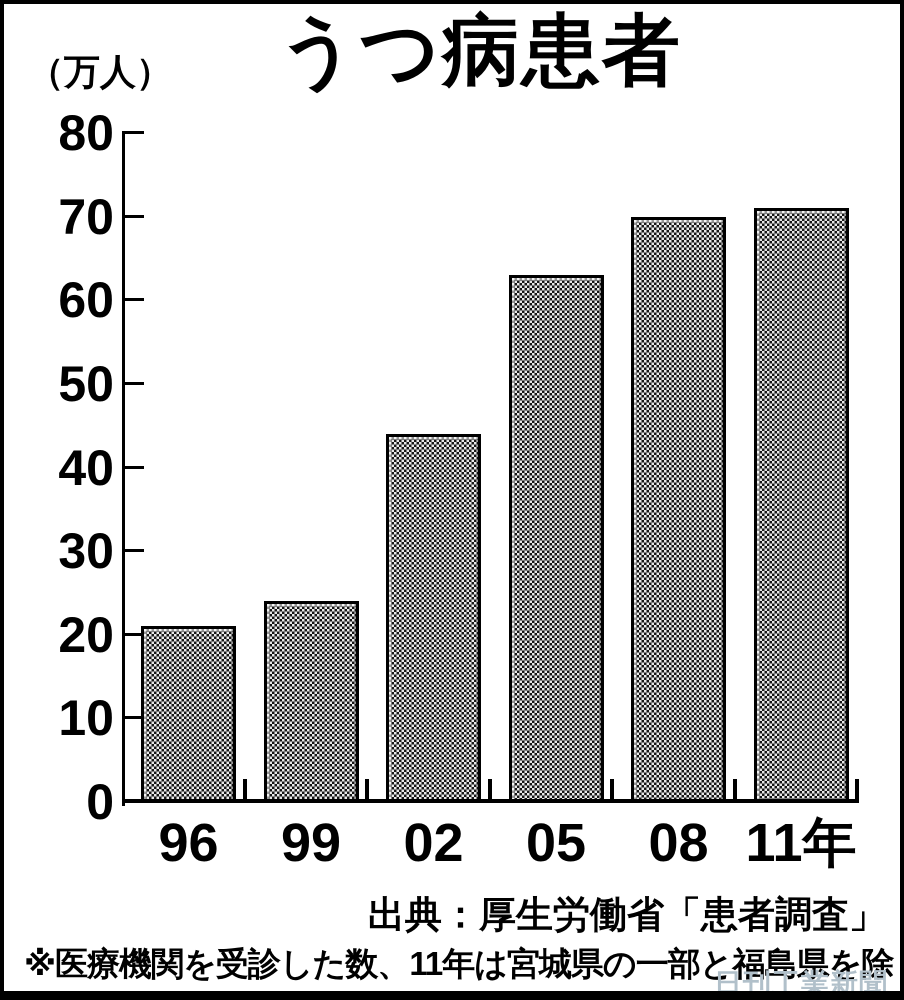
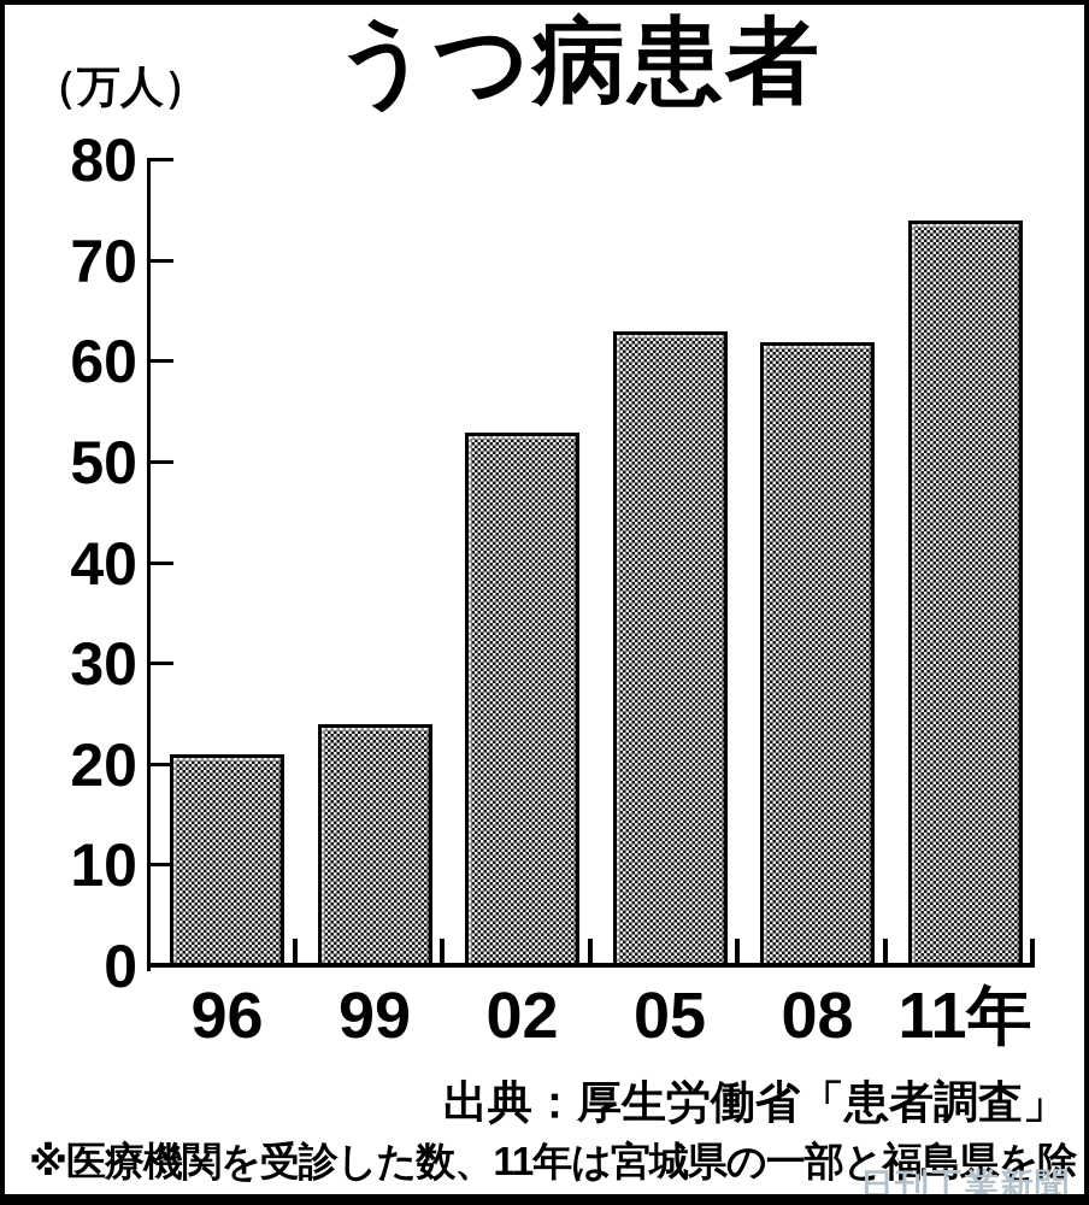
02: 44 -> 53
08: 70 -> 62
11年: 71 -> 74
